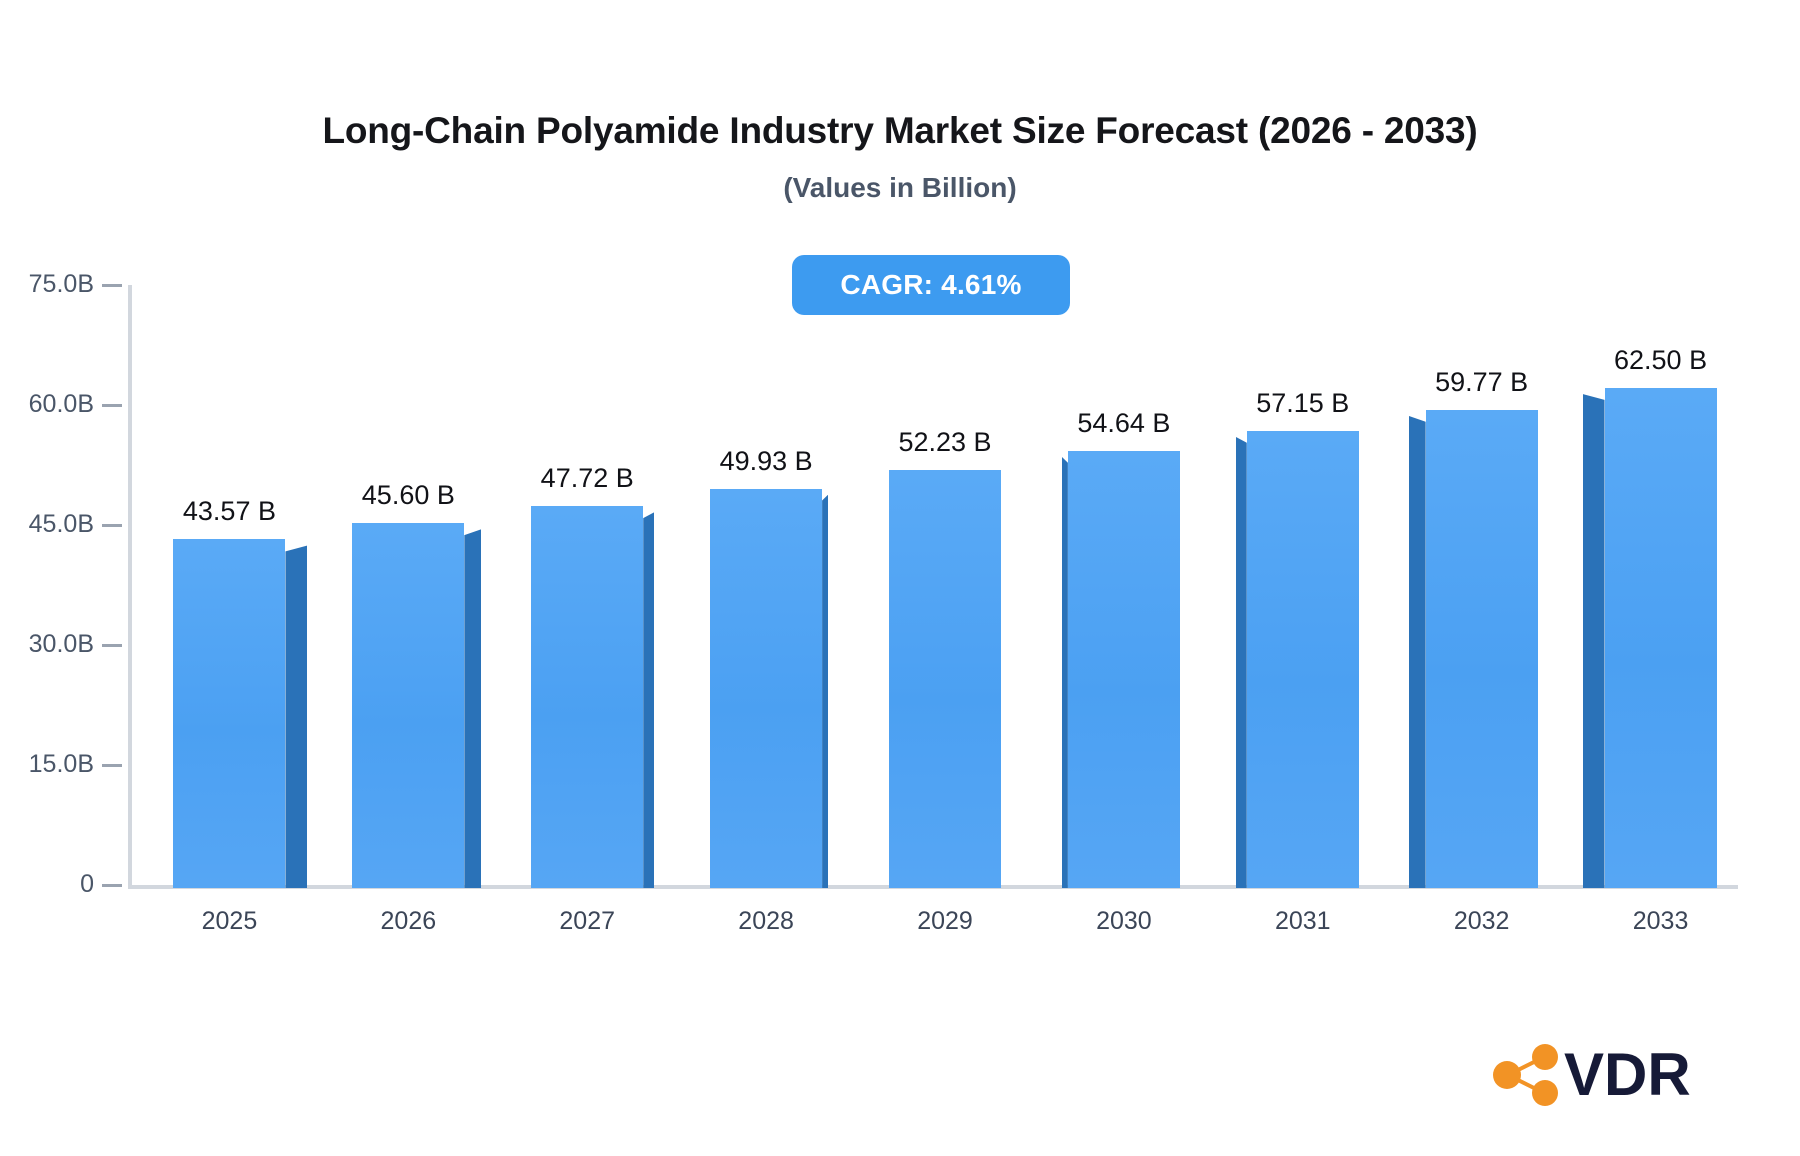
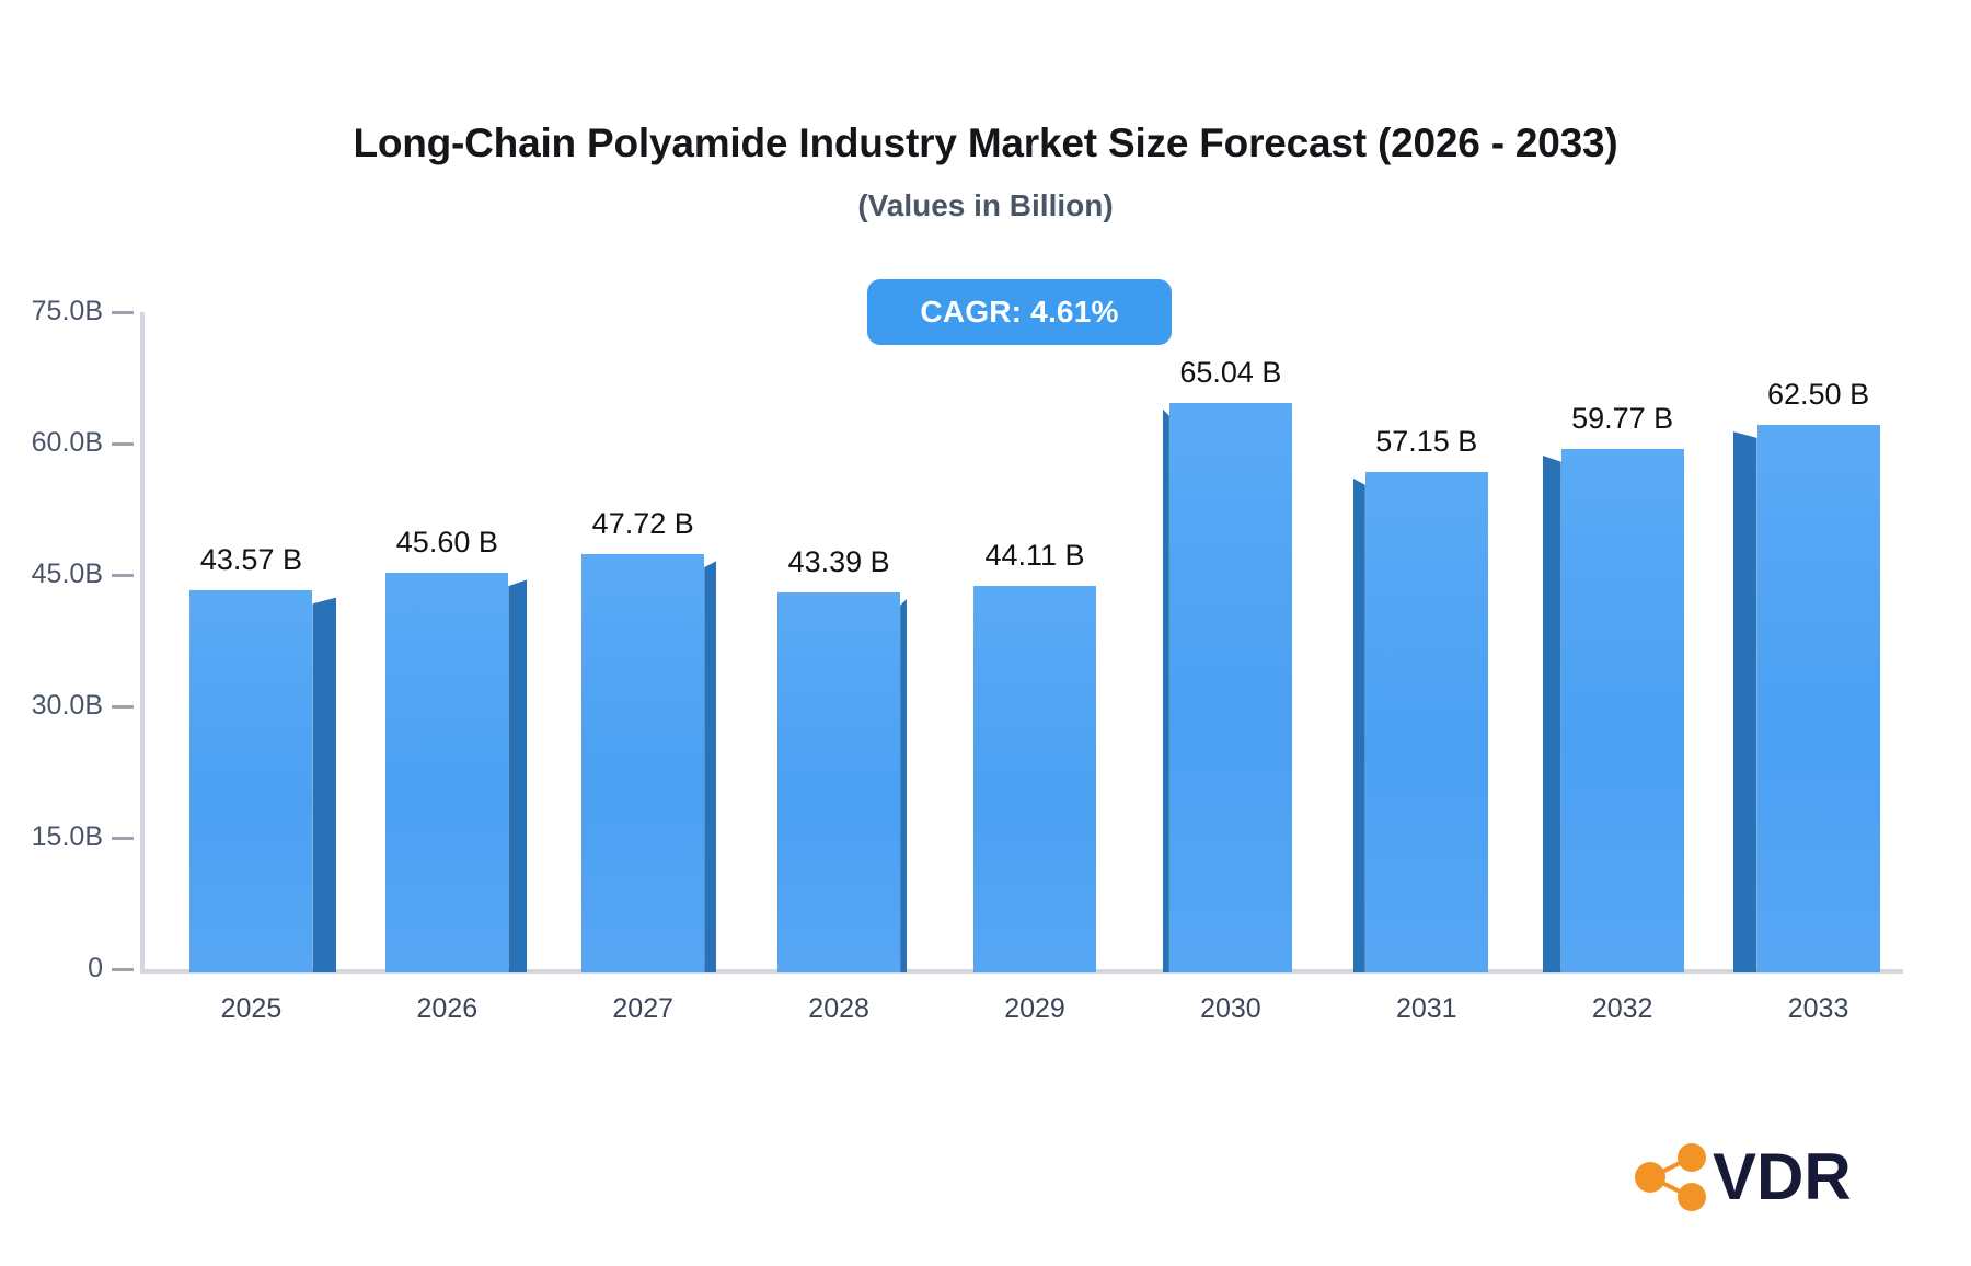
2028: 49.93 -> 43.39
2029: 52.23 -> 44.11
2030: 54.64 -> 65.04
